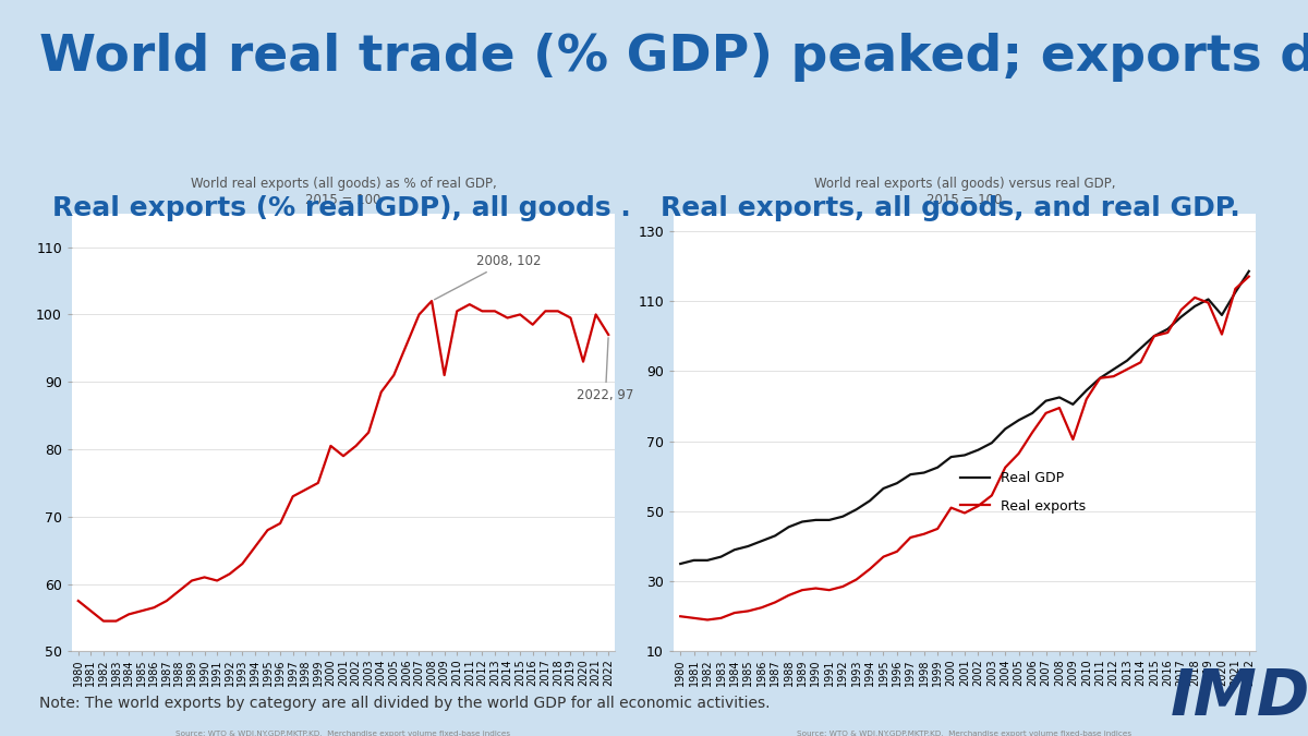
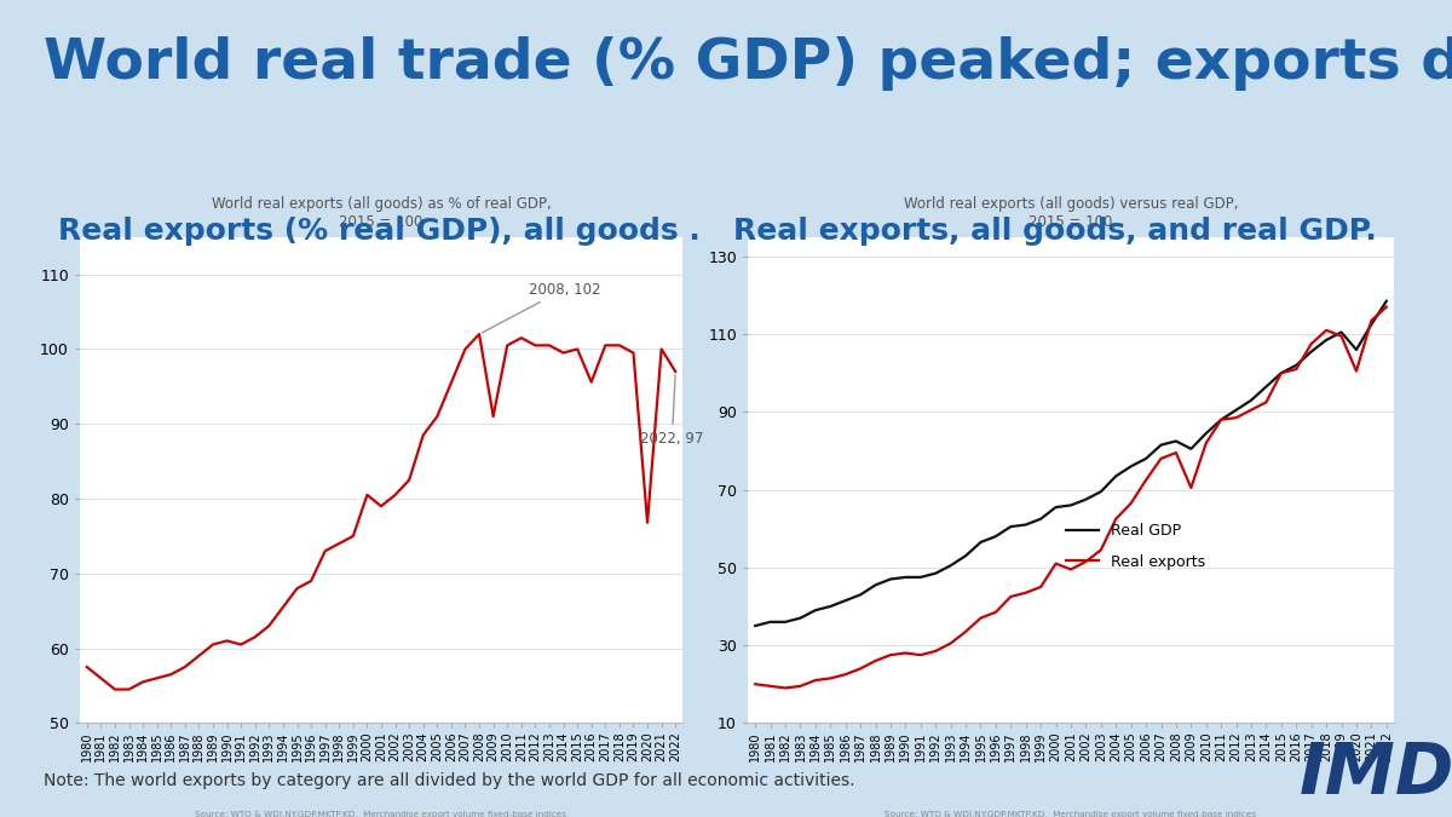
2016: 98.5 -> 95.6
2020: 93.0 -> 76.8
